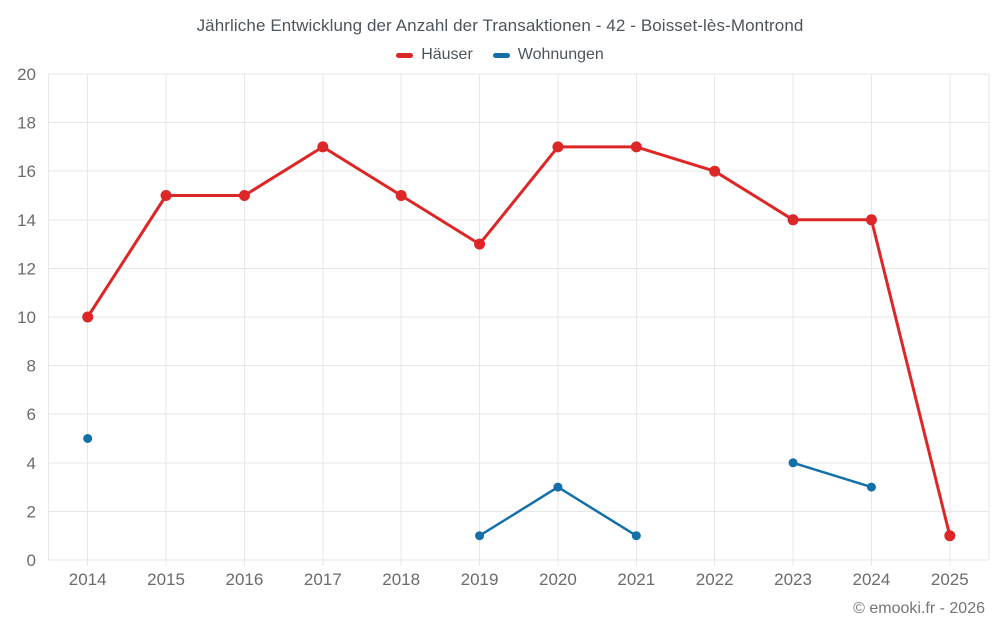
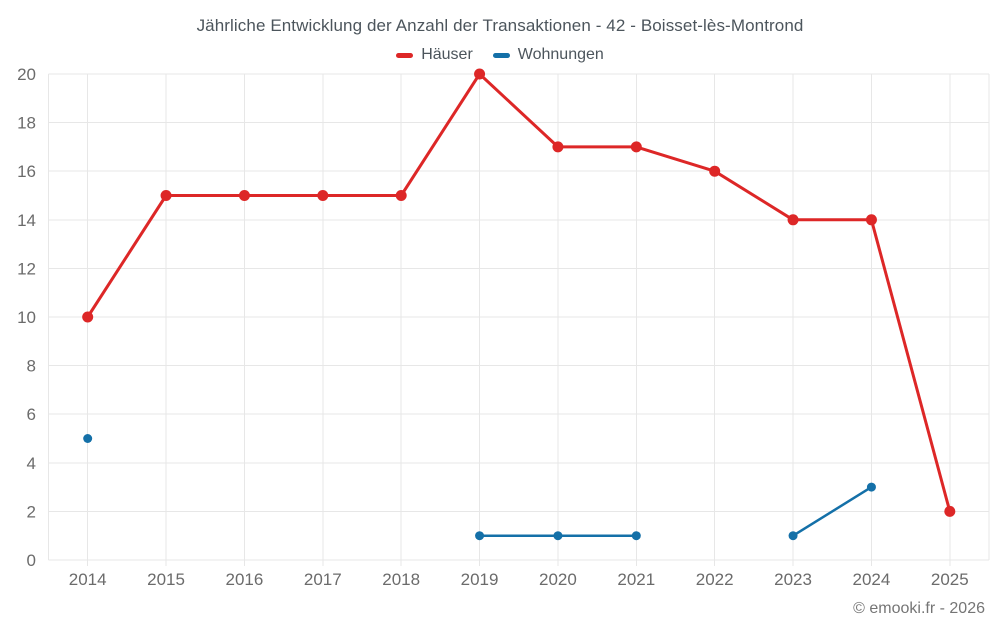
Häuser/2017: 17 -> 15
Häuser/2019: 13 -> 20
Wohnungen/2020: 3 -> 1
Wohnungen/2023: 4 -> 1
Häuser/2025: 1 -> 2
